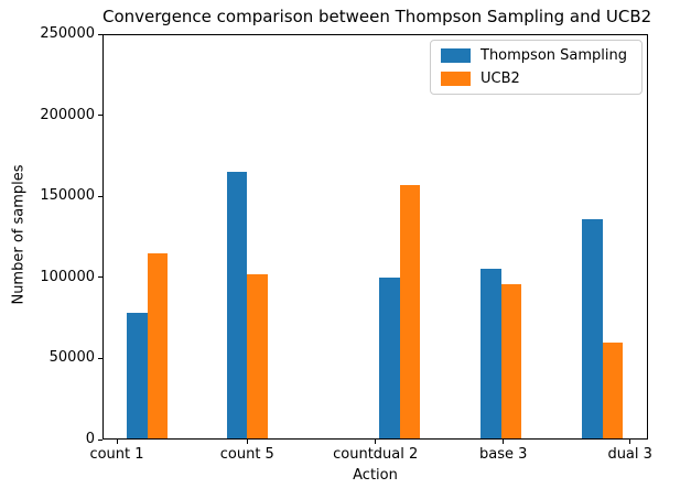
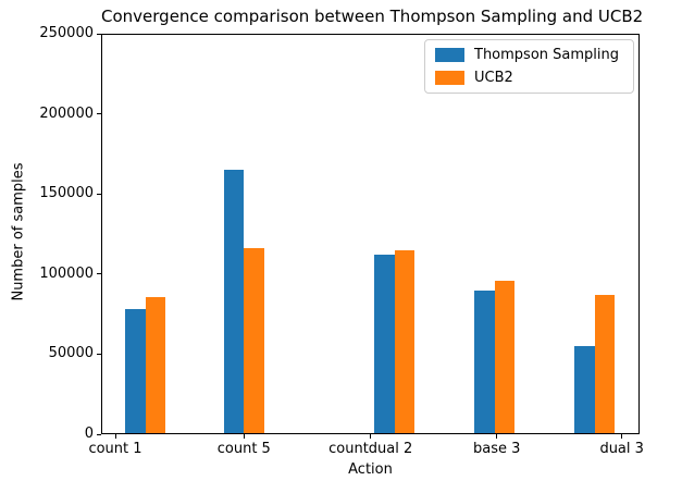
UCB2/count 1: 115000 -> 86000
UCB2/count 5: 102000 -> 116000
Thompson Sampling/countdual 2: 100000 -> 112000
UCB2/countdual 2: 157000 -> 114000
Thompson Sampling/base 3: 105000 -> 90000
Thompson Sampling/dual 3: 136000 -> 55000
UCB2/dual 3: 60000 -> 87000
